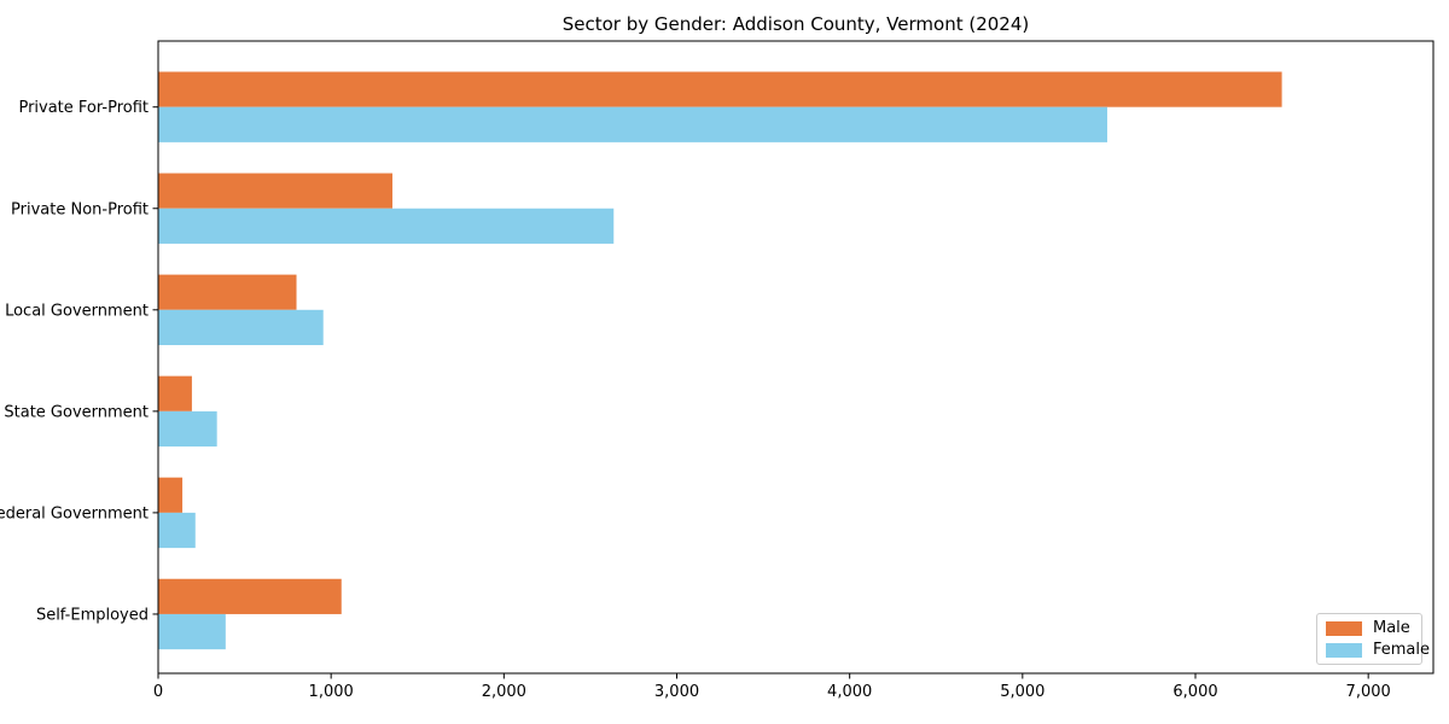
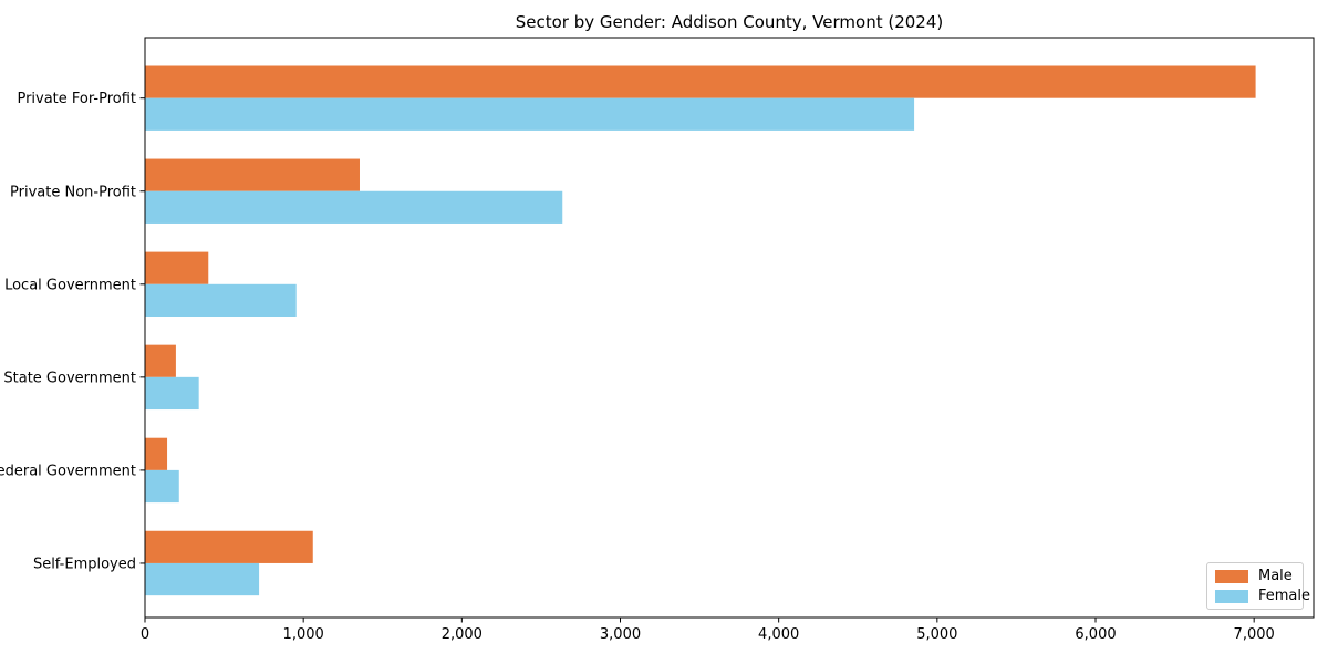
Male/Private For-Profit: 6500 -> 7010
Female/Private For-Profit: 5490 -> 4860
Male/Local Government: 800 -> 400
Female/Self-Employed: 390 -> 720
